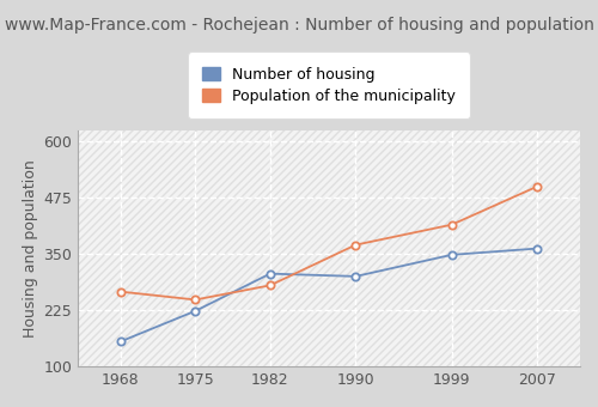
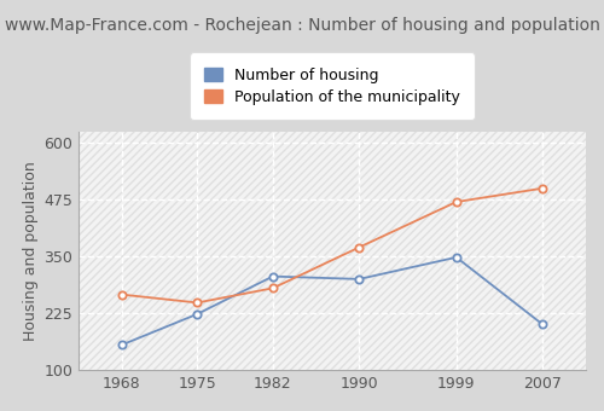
Population of the municipality/1999: 415 -> 470
Number of housing/2007: 362 -> 200
